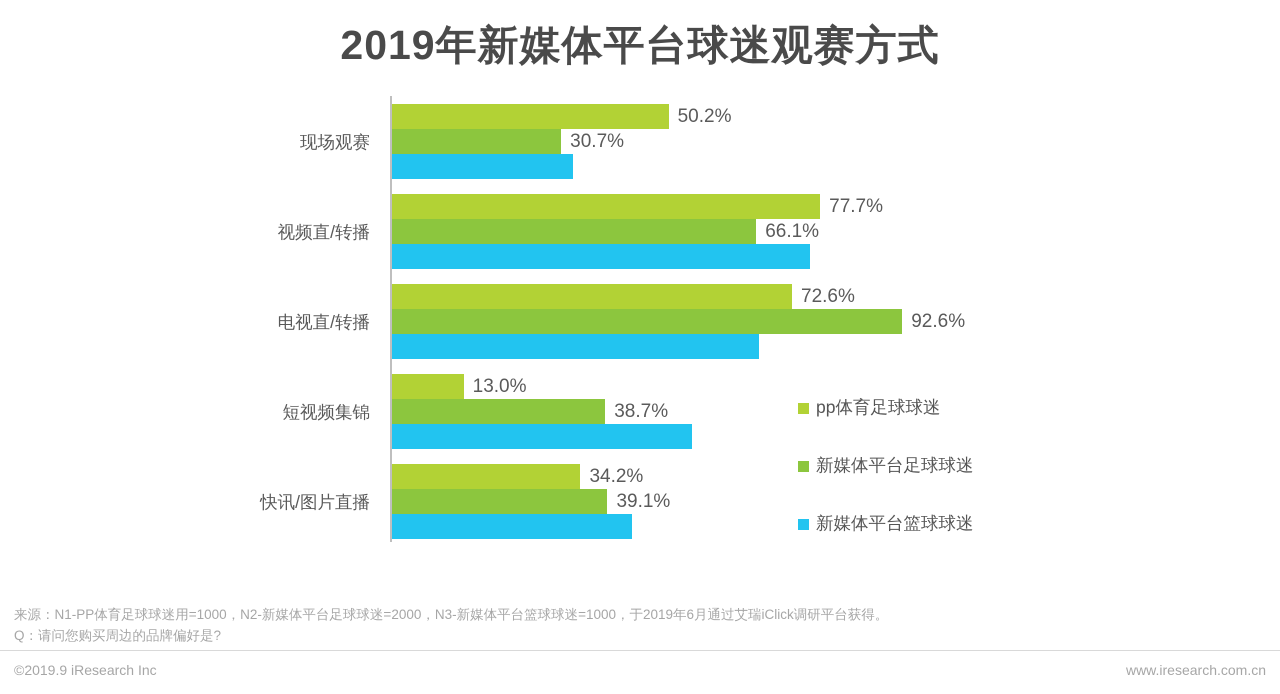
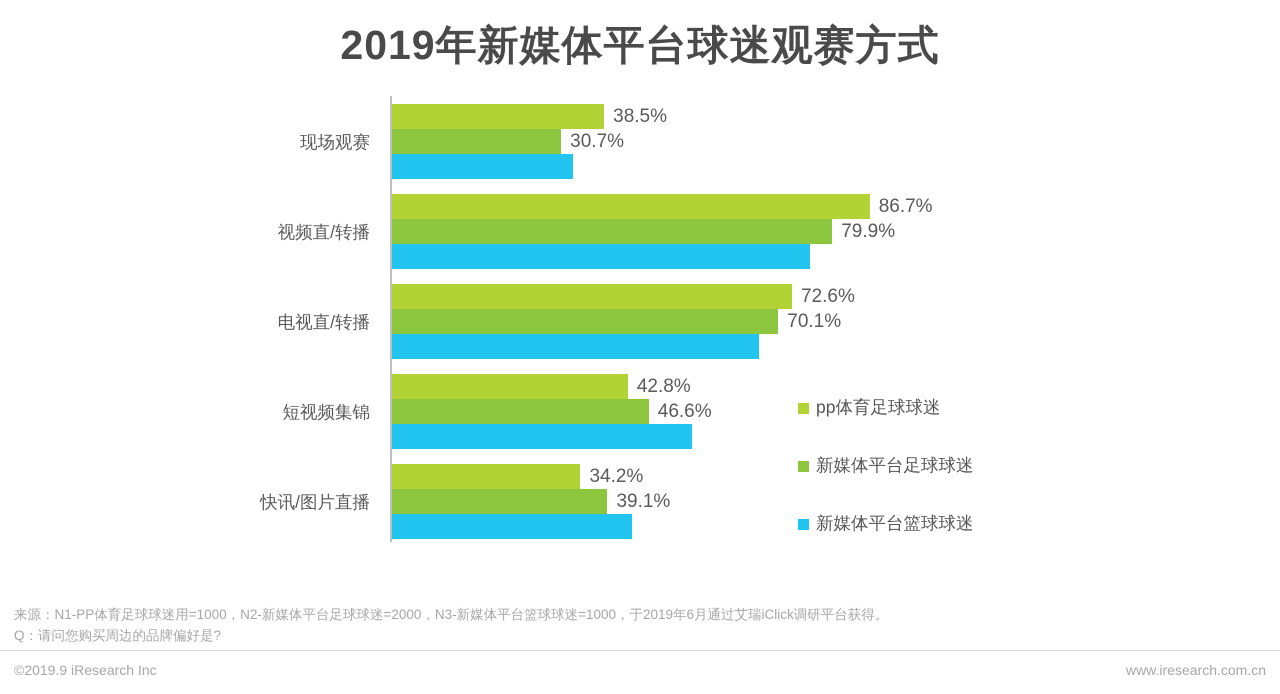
pp体育足球球迷/现场观赛: 50.2% -> 38.5%
pp体育足球球迷/视频直/转播: 77.7% -> 86.7%
新媒体平台足球球迷/视频直/转播: 66.1% -> 79.9%
新媒体平台足球球迷/电视直/转播: 92.6% -> 70.1%
pp体育足球球迷/短视频集锦: 13.0% -> 42.8%
新媒体平台足球球迷/短视频集锦: 38.7% -> 46.6%
